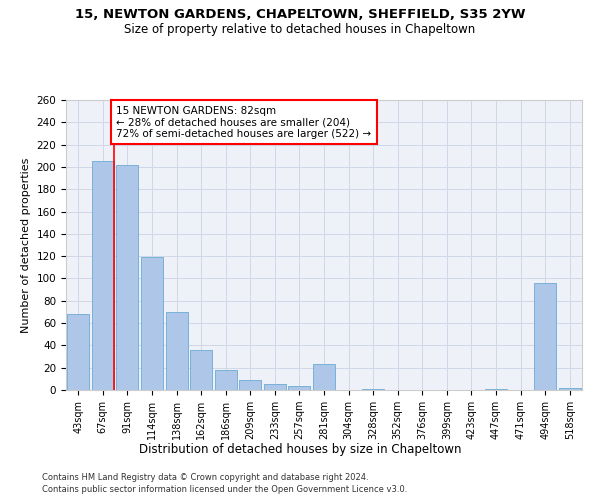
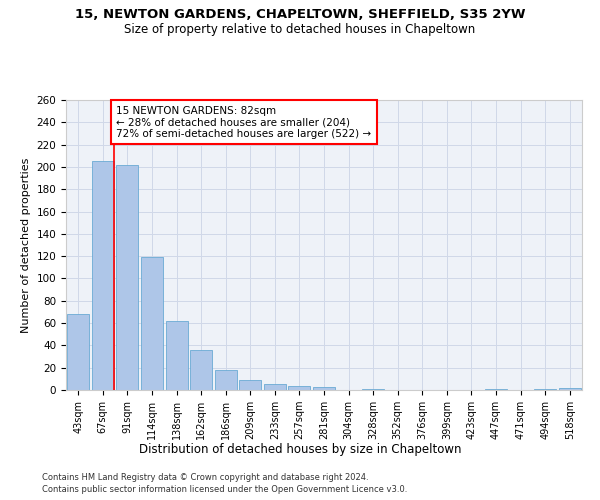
138sqm: 70 -> 62
281sqm: 23 -> 3
494sqm: 96 -> 1
